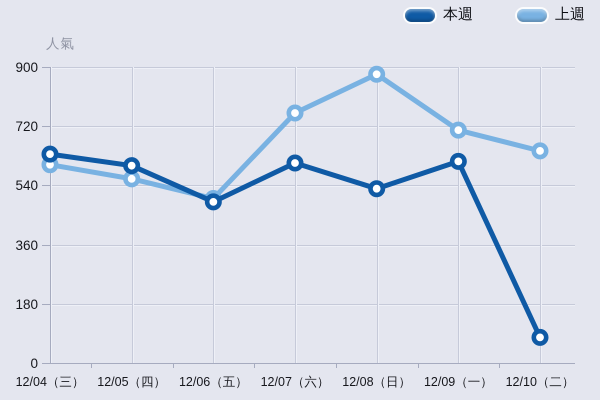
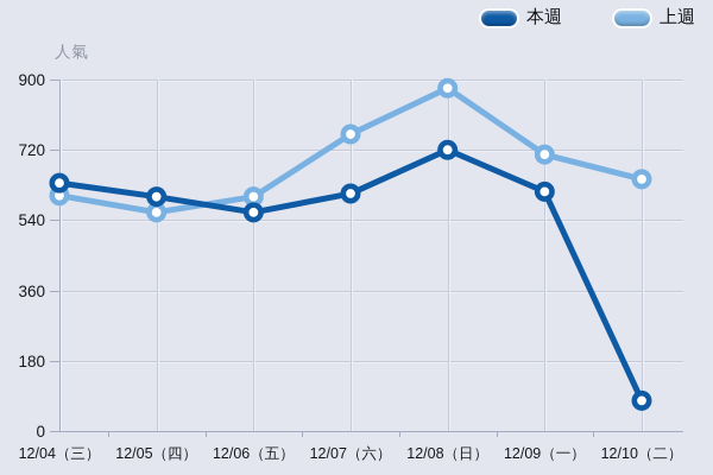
本週/12/06（五）: 490 -> 560
上週/12/06（五）: 500 -> 600
本週/12/08（日）: 530 -> 720
